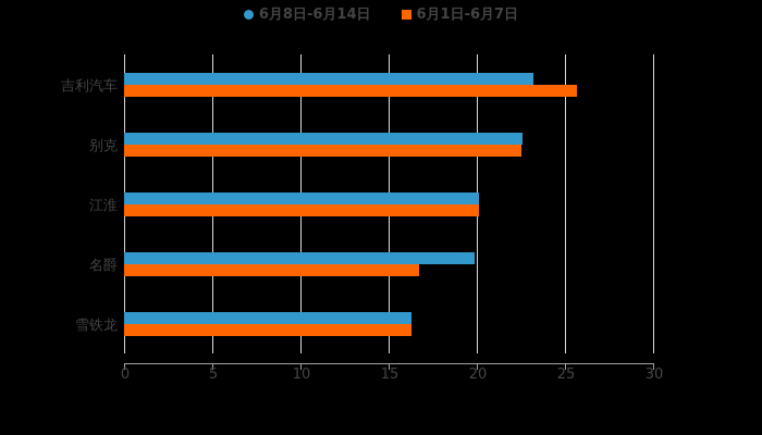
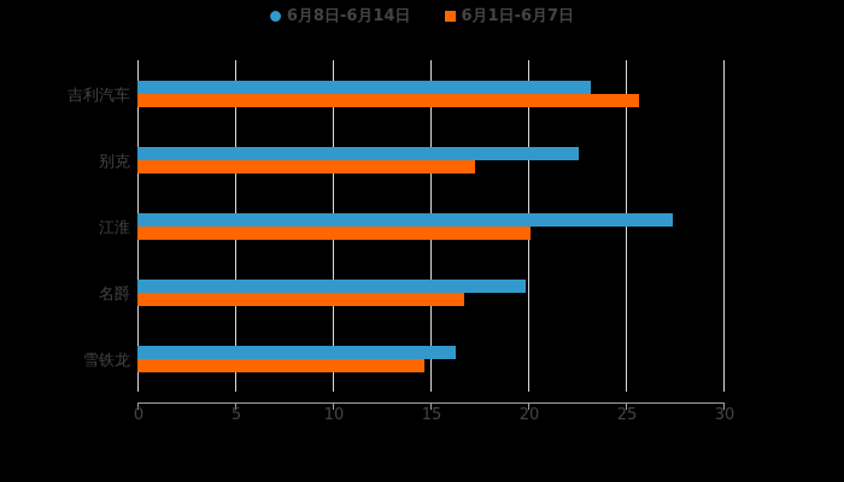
6月1日-6月7日/别克: 22.5 -> 17.3
6月8日-6月14日/江淮: 20.1 -> 27.4
6月1日-6月7日/雪铁龙: 16.3 -> 14.7
